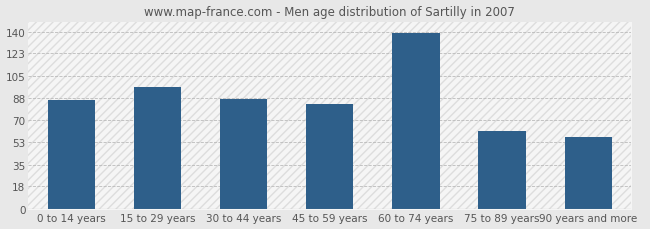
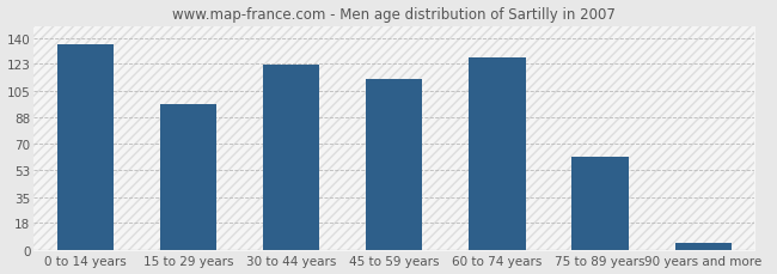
0 to 14 years: 86 -> 136
30 to 44 years: 87 -> 122
45 to 59 years: 83 -> 113
60 to 74 years: 139 -> 127
90 years and more: 57 -> 5
